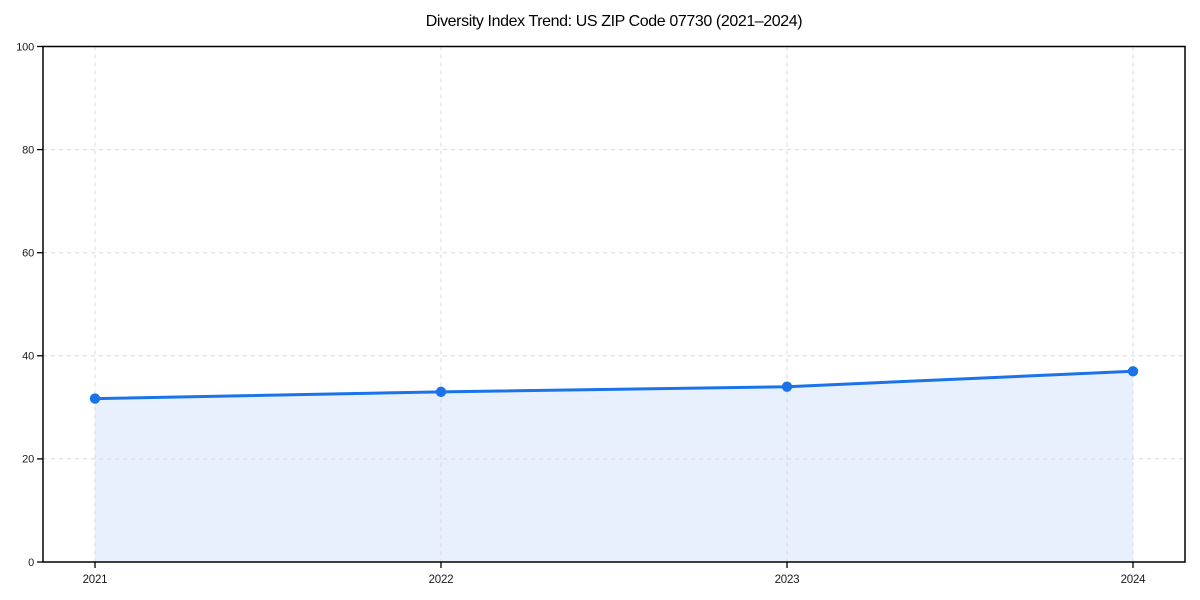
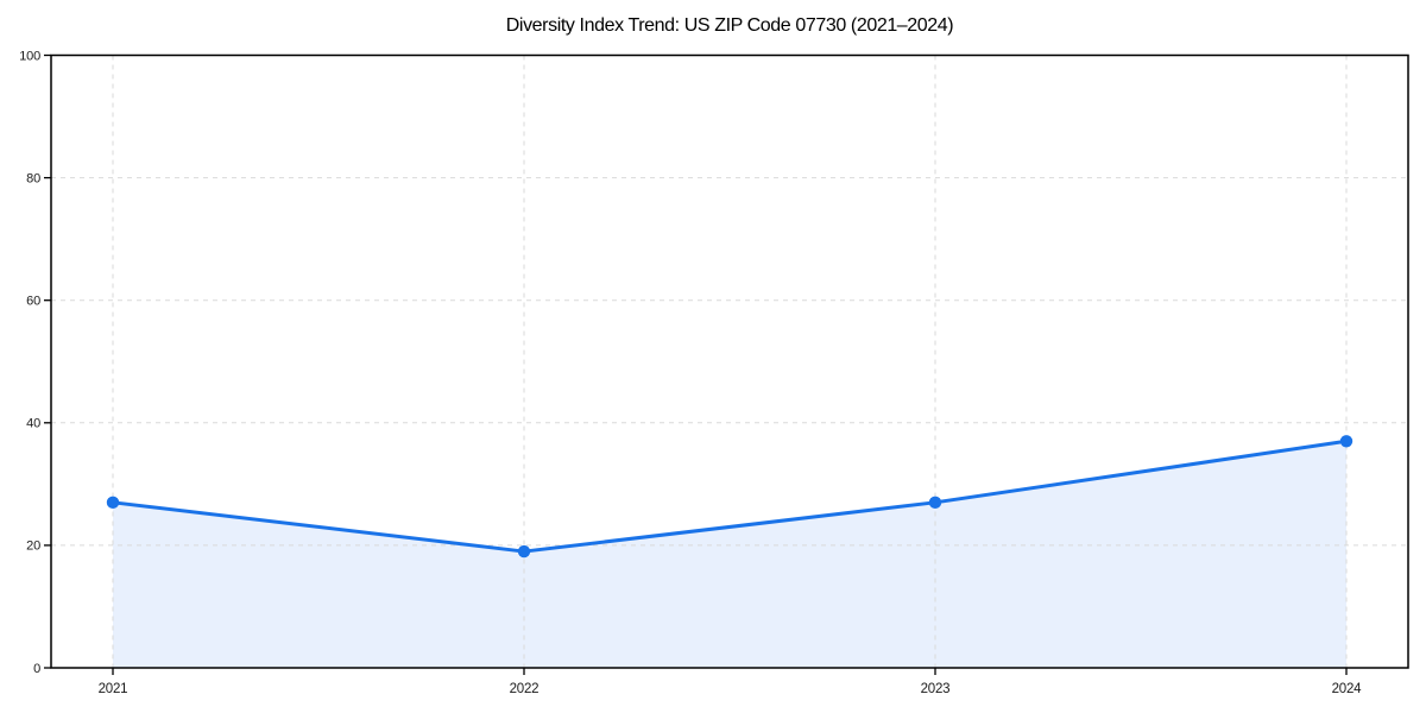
2021: 32 -> 27
2022: 33 -> 19
2023: 34 -> 27
